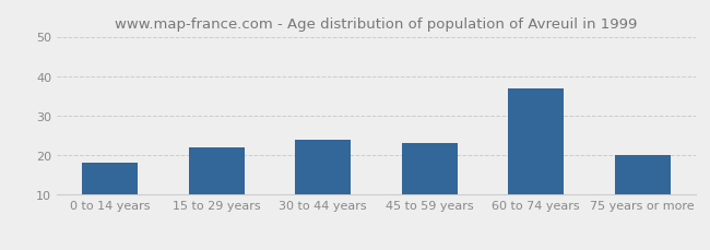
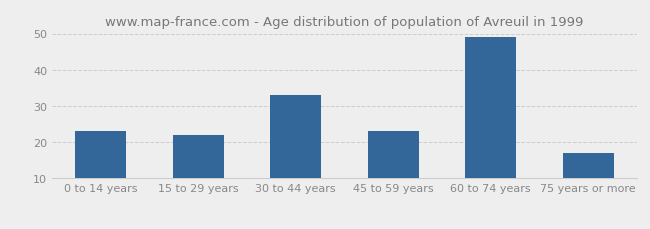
0 to 14 years: 18 -> 23
30 to 44 years: 24 -> 33
60 to 74 years: 37 -> 49
75 years or more: 20 -> 17
